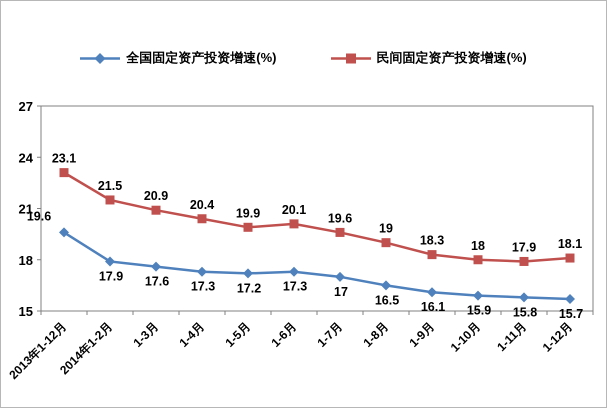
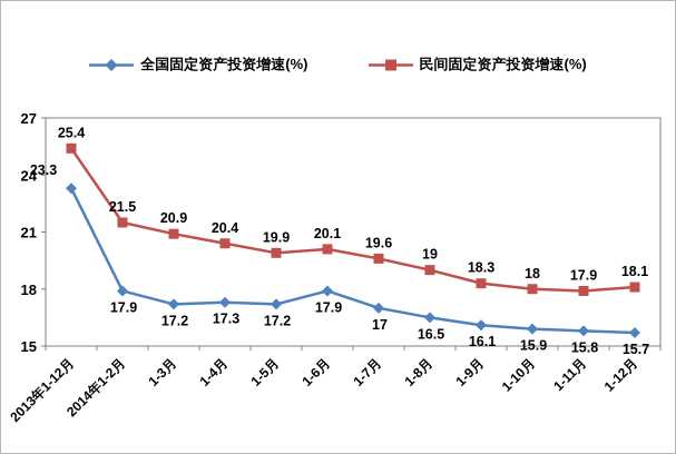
全国固定资产投资增速(%)/2013年1-12月: 19.6 -> 23.3
民间固定资产投资增速(%)/2013年1-12月: 23.1 -> 25.4
全国固定资产投资增速(%)/1-3月: 17.6 -> 17.2
全国固定资产投资增速(%)/1-6月: 17.3 -> 17.9
